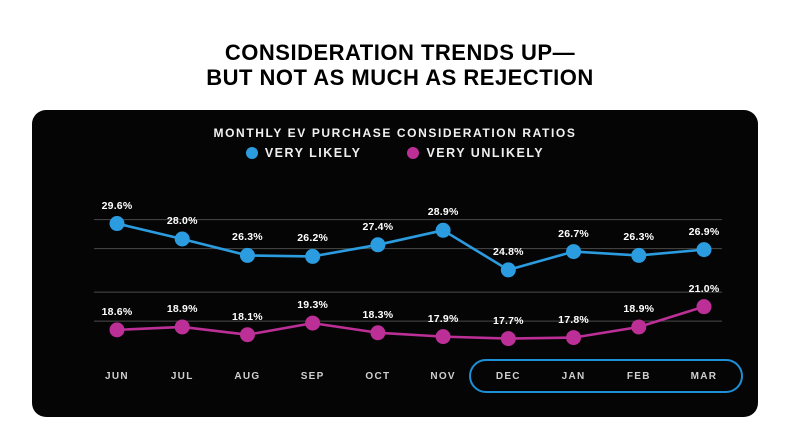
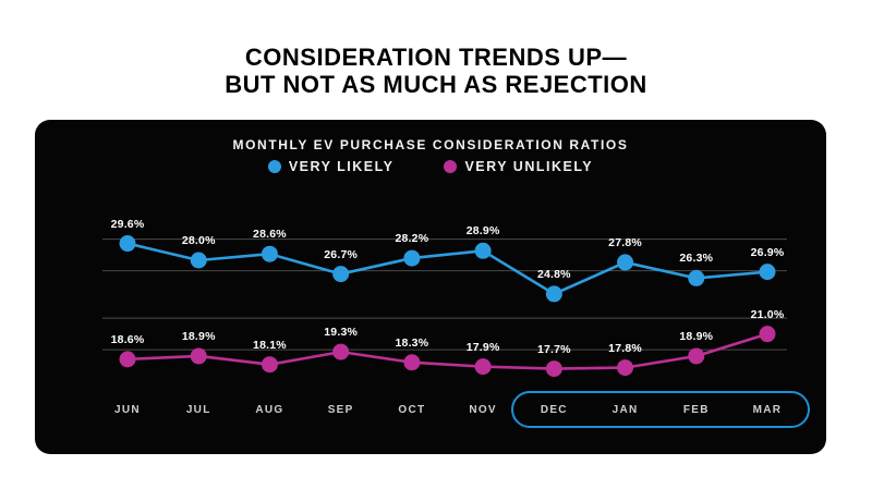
VERY LIKELY/AUG: 26.3% -> 28.6%
VERY LIKELY/SEP: 26.2% -> 26.7%
VERY LIKELY/OCT: 27.4% -> 28.2%
VERY LIKELY/JAN: 26.7% -> 27.8%
